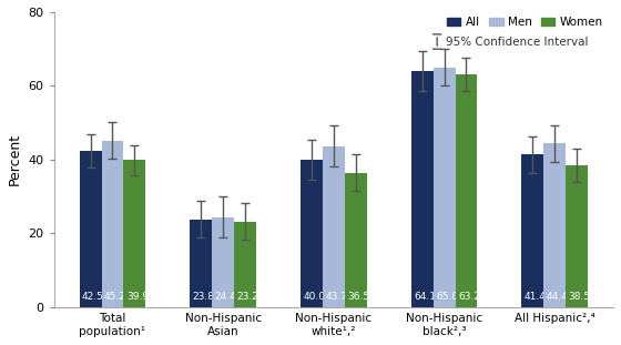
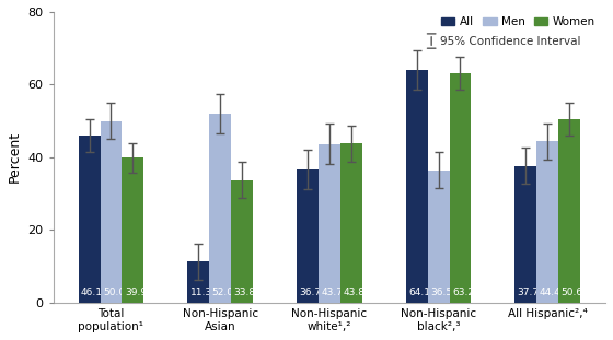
All/Total population¹: 42.5 -> 46.1
Men/Total population¹: 45.2 -> 50.0
All/Non-Hispanic Asian: 23.8 -> 11.3
Men/Non-Hispanic Asian: 24.4 -> 52.0
Women/Non-Hispanic Asian: 23.2 -> 33.8
All/Non-Hispanic white¹,²: 40.0 -> 36.7
Women/Non-Hispanic white¹,²: 36.5 -> 43.8
Men/Non-Hispanic black²,³: 65.0 -> 36.5
All/All Hispanic²,⁴: 41.4 -> 37.7
Women/All Hispanic²,⁴: 38.5 -> 50.6
